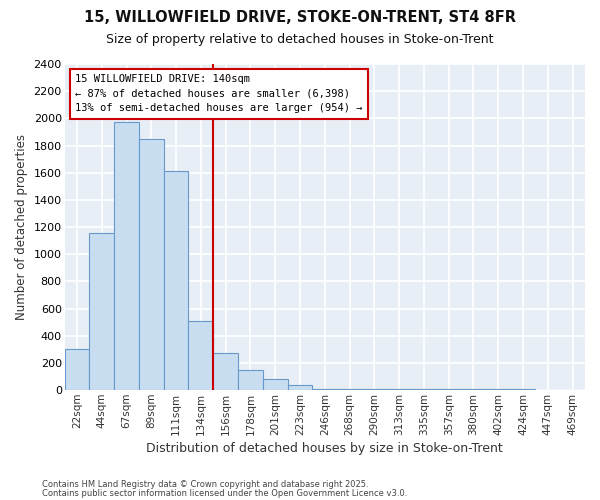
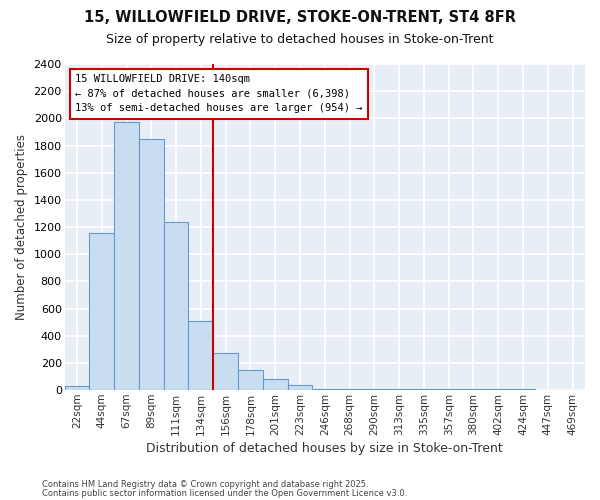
22sqm: 300 -> 30
111sqm: 1610 -> 1240
